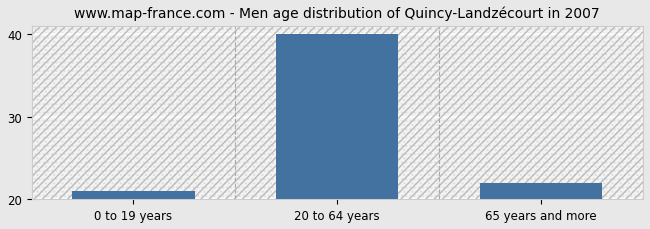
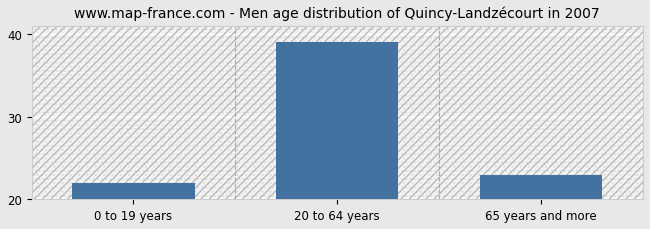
0 to 19 years: 21 -> 22
20 to 64 years: 40 -> 39
65 years and more: 22 -> 23
